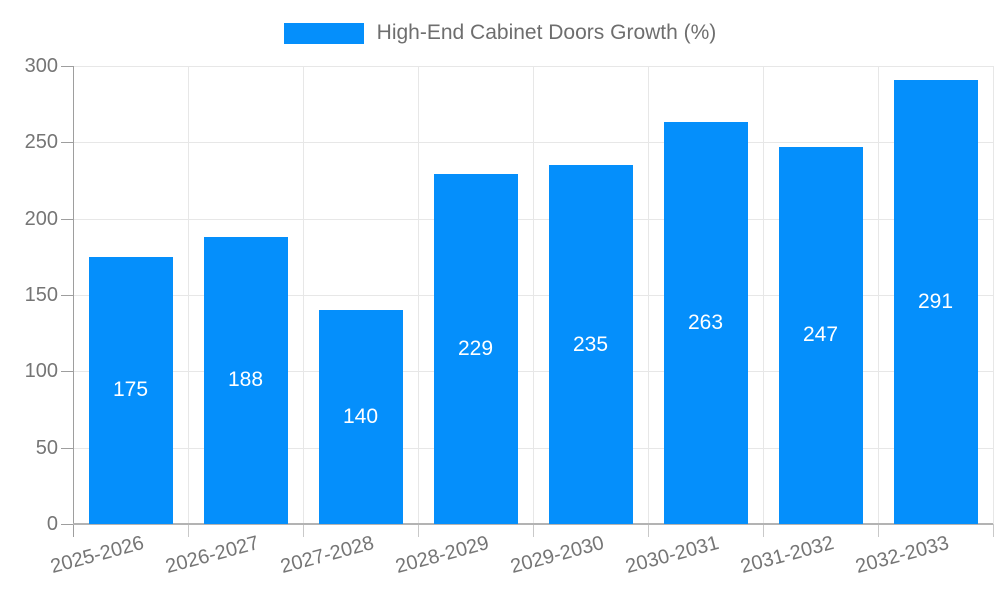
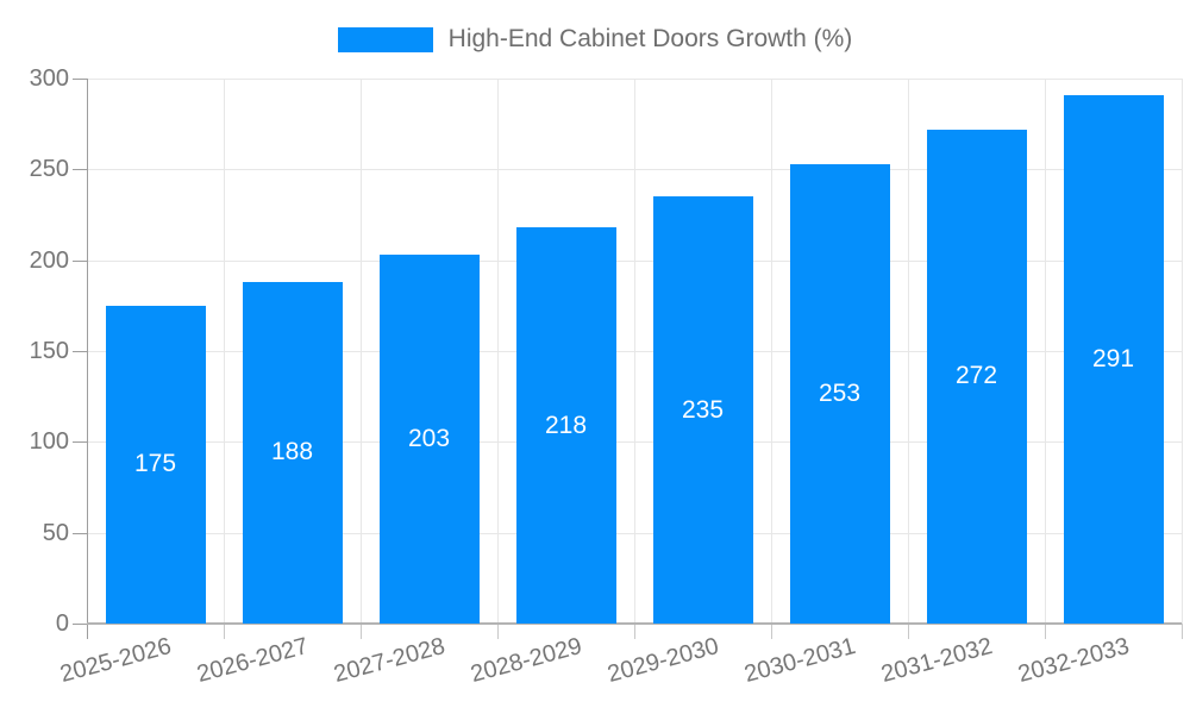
2027-2028: 140 -> 203
2028-2029: 229 -> 218
2030-2031: 263 -> 253
2031-2032: 247 -> 272
